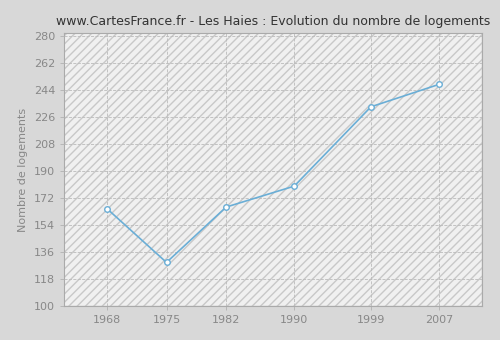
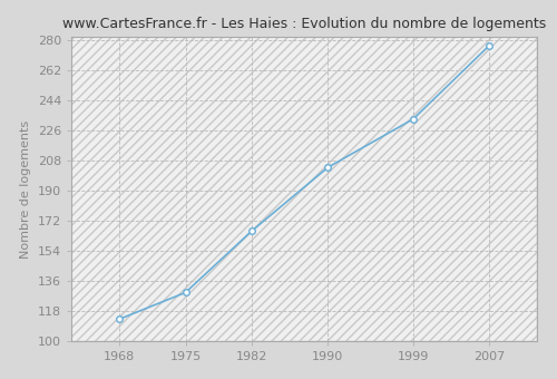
1968: 165 -> 113
1990: 180 -> 204
2007: 248 -> 277
